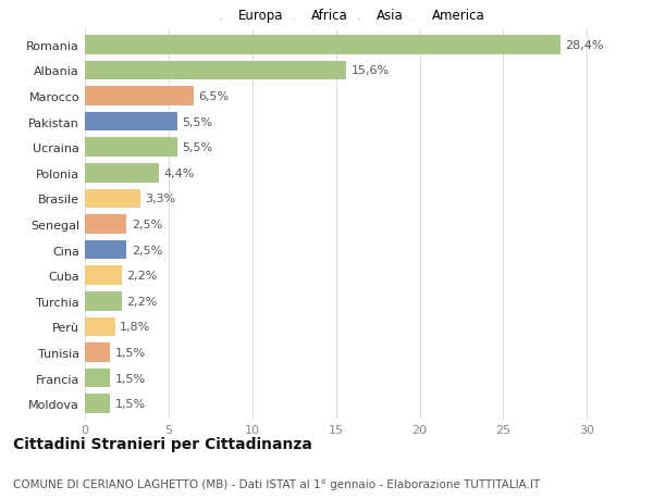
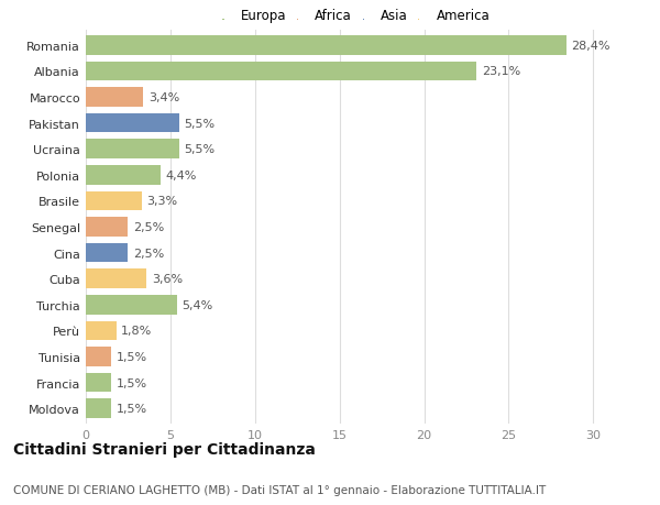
Albania: 15,6% -> 23,1%
Marocco: 6,5% -> 3,4%
Cuba: 2,2% -> 3,6%
Turchia: 2,2% -> 5,4%
